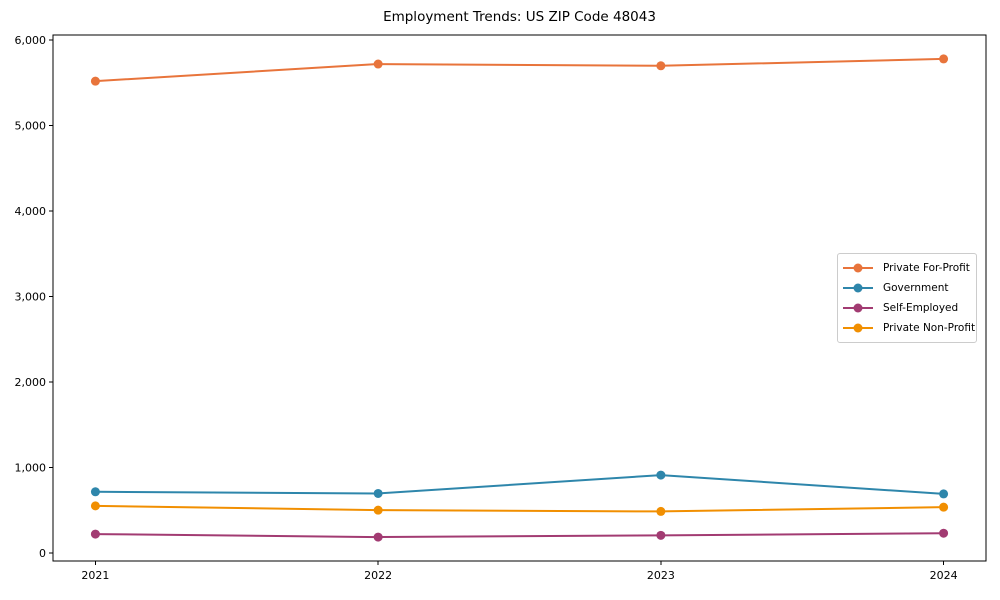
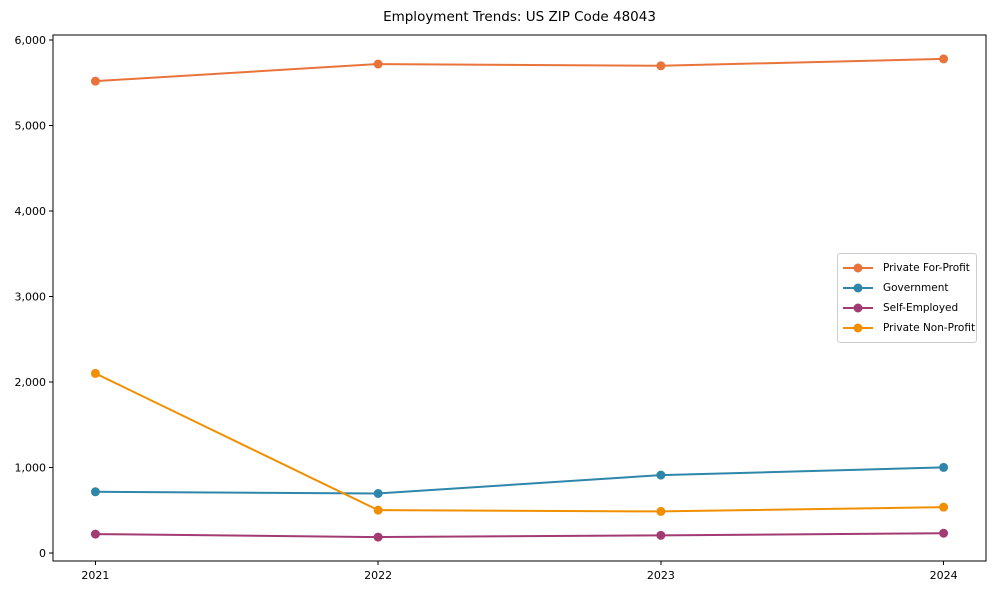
Private Non-Profit/2021: 600 -> 2100
Government/2024: 700 -> 1000
